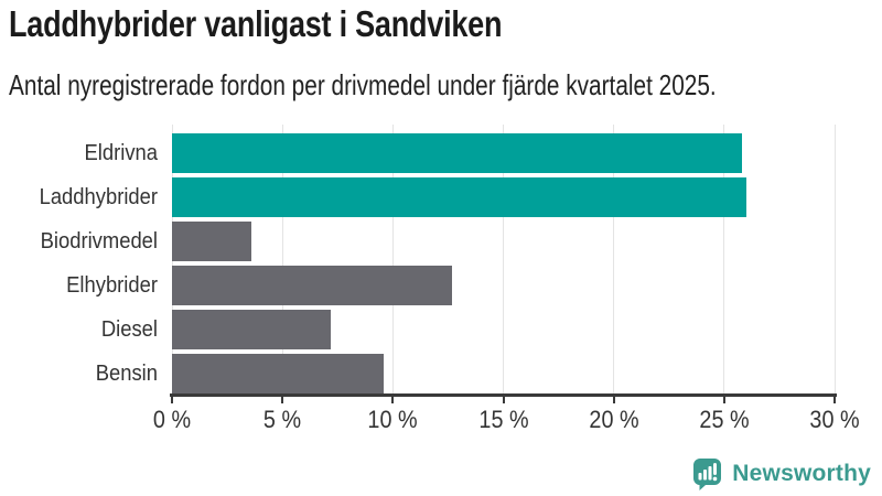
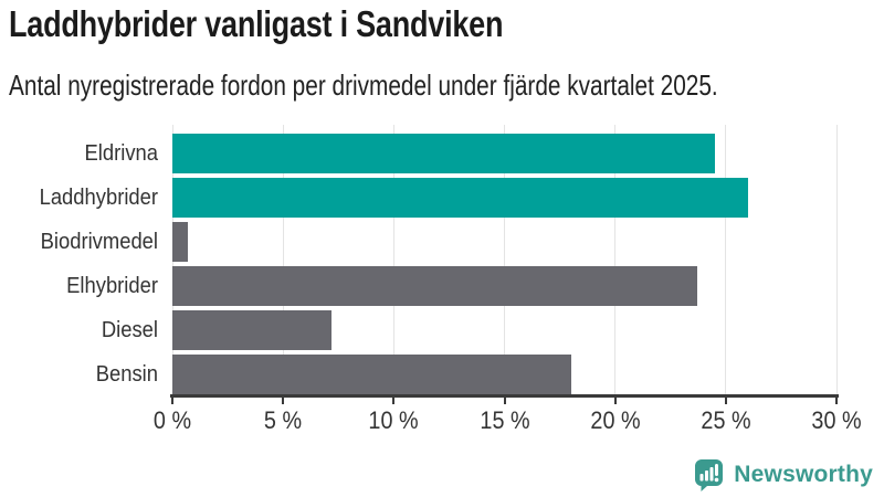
Eldrivna: 25.8% -> 24.5%
Biodrivmedel: 3.6% -> 0.7%
Elhybrider: 12.7% -> 23.7%
Bensin: 9.6% -> 18.0%
